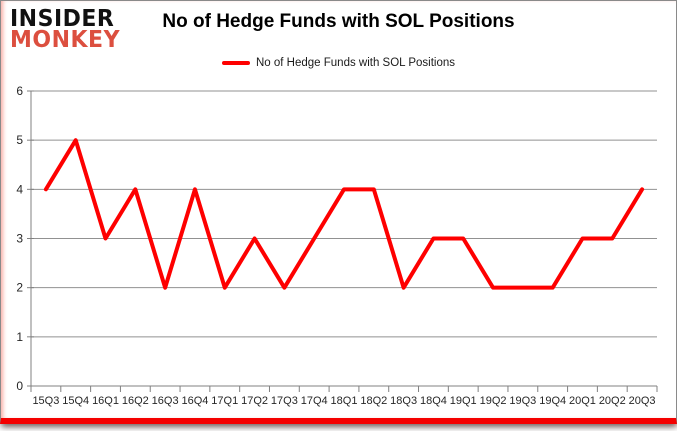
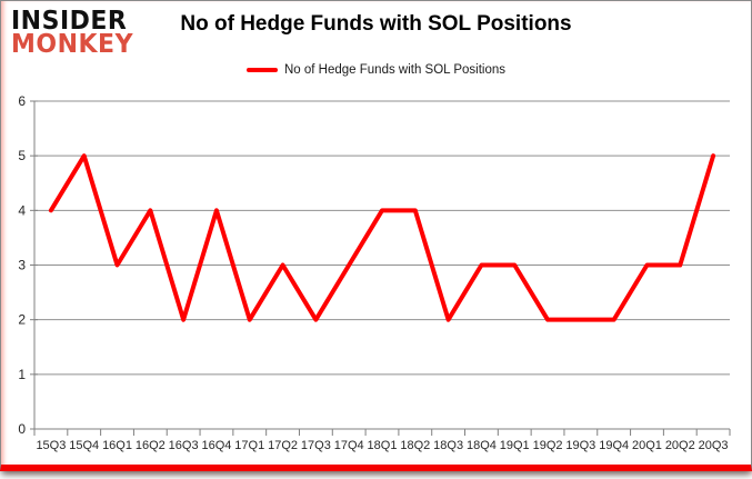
20Q3: 4 -> 5
